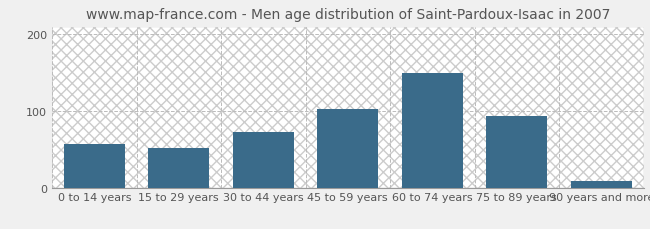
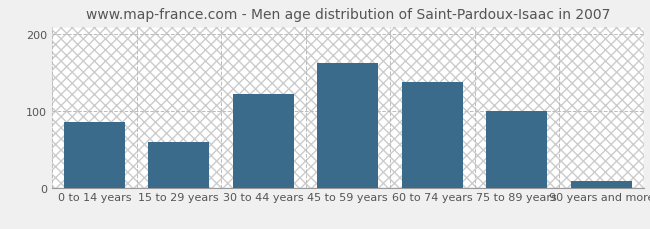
0 to 14 years: 57 -> 86
15 to 29 years: 52 -> 60
30 to 44 years: 72 -> 122
45 to 59 years: 103 -> 162
60 to 74 years: 150 -> 138
75 to 89 years: 93 -> 100
